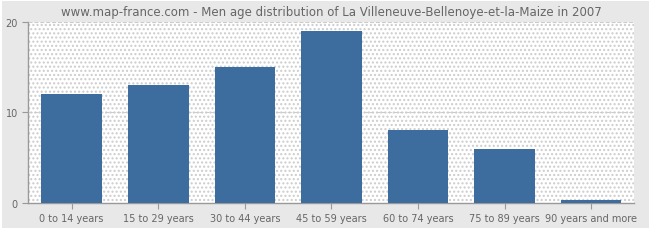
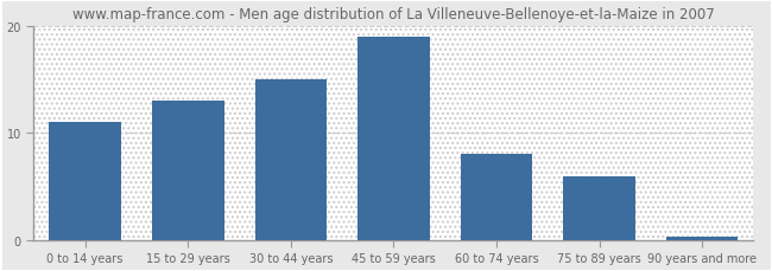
0 to 14 years: 12.0 -> 11.0
